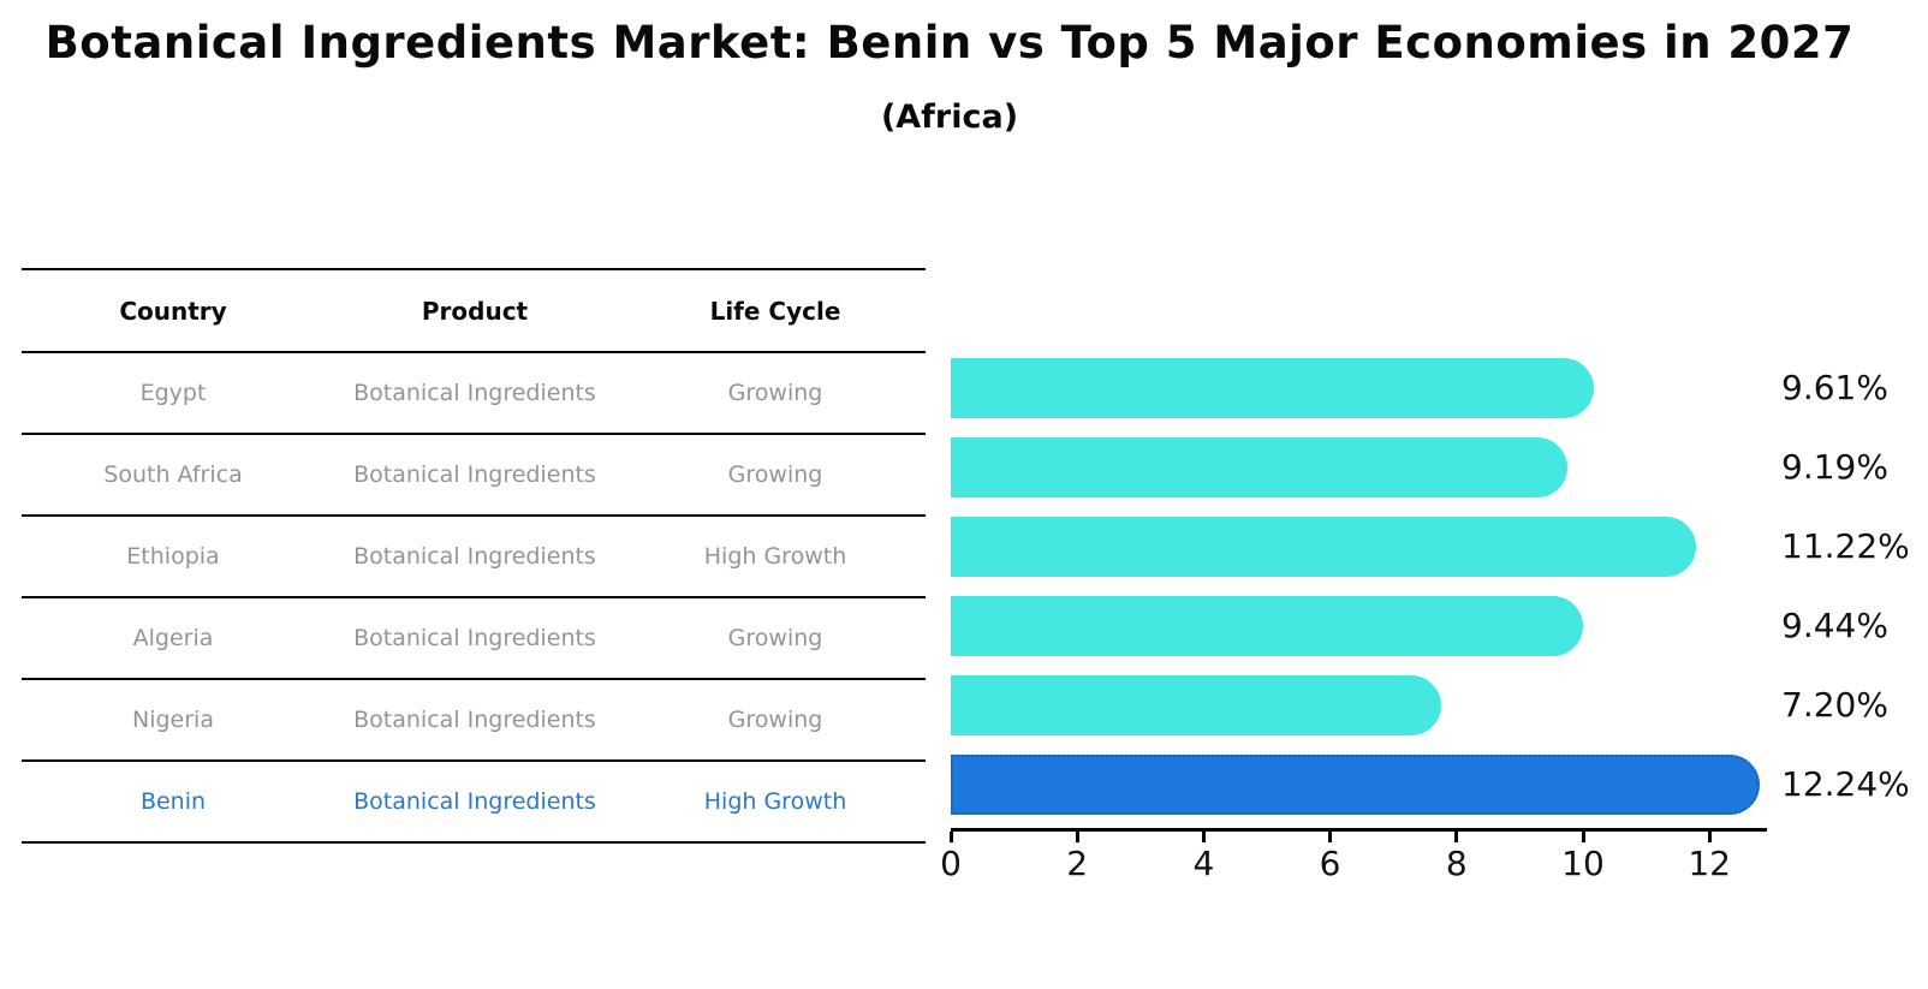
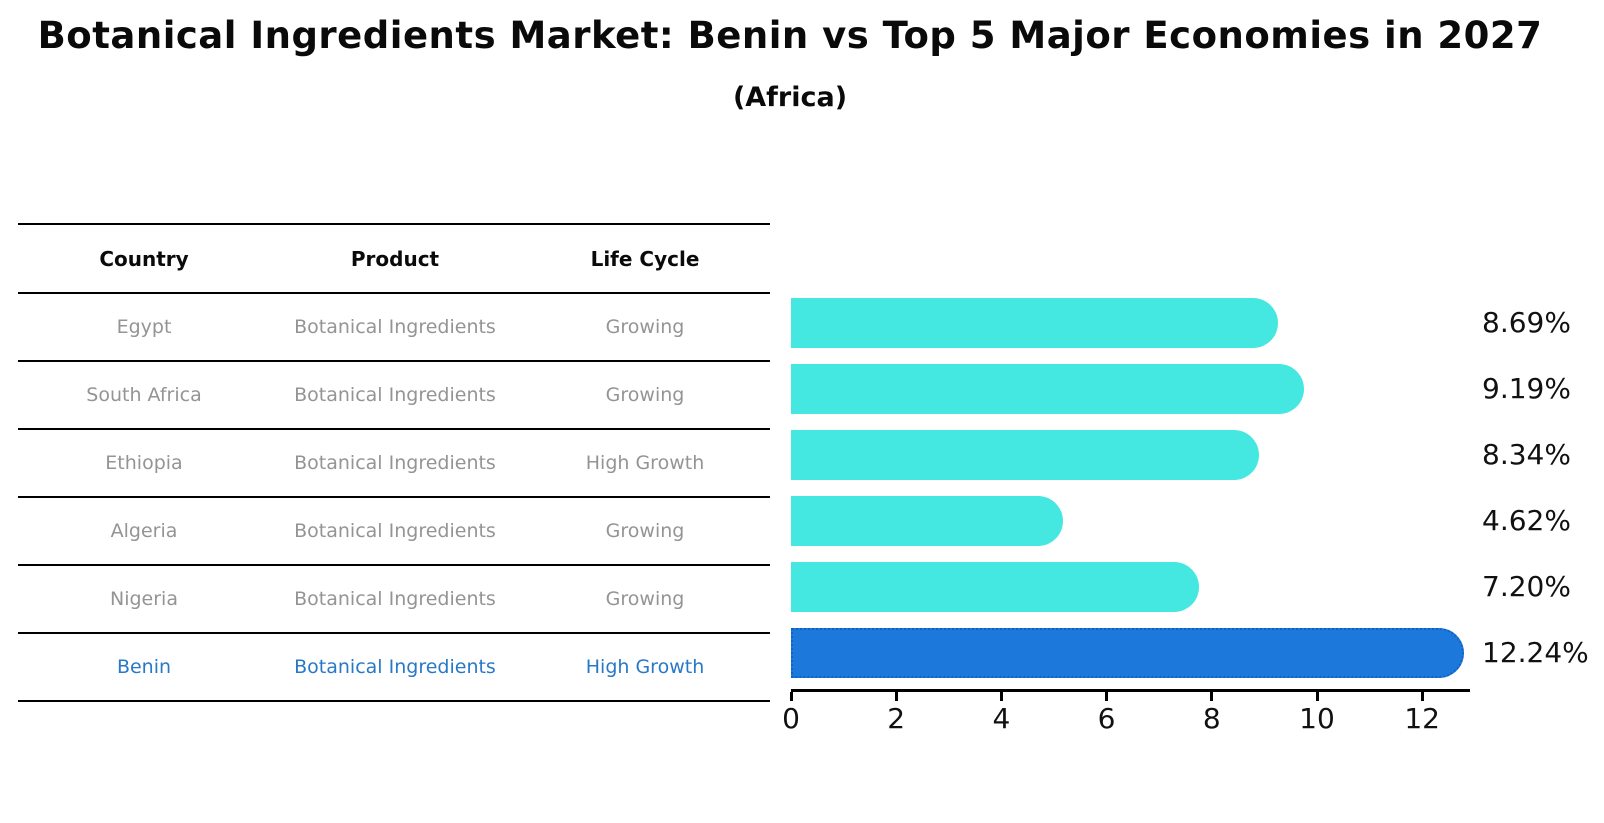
Egypt: 9.61% -> 8.69%
Ethiopia: 11.22% -> 8.34%
Algeria: 9.44% -> 4.62%
